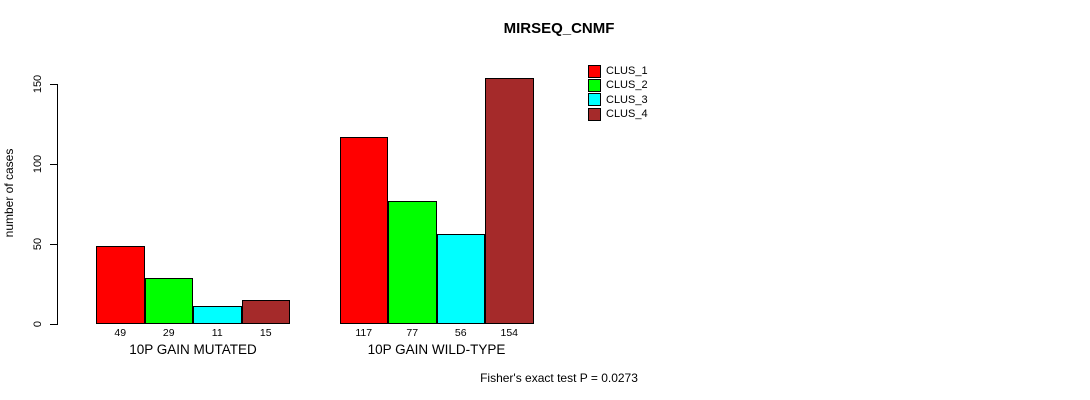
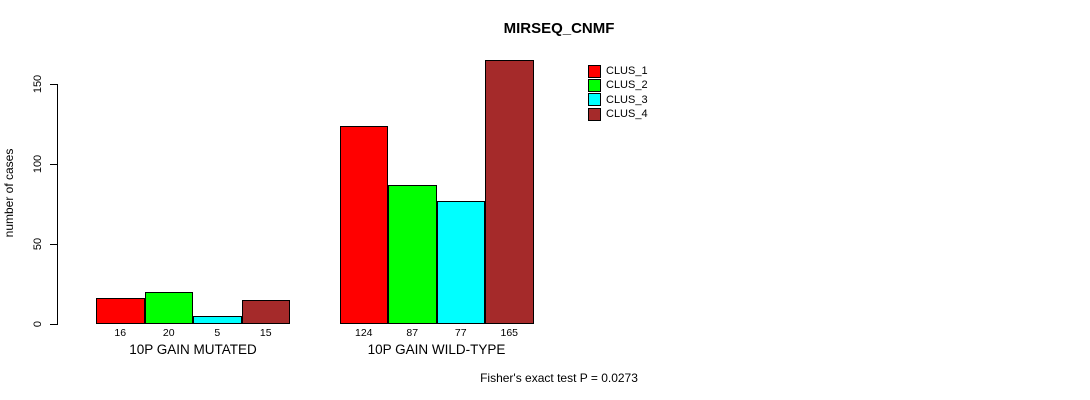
CLUS_1/10P GAIN MUTATED: 49 -> 16
CLUS_2/10P GAIN MUTATED: 29 -> 20
CLUS_3/10P GAIN MUTATED: 11 -> 5
CLUS_1/10P GAIN WILD-TYPE: 117 -> 124
CLUS_2/10P GAIN WILD-TYPE: 77 -> 87
CLUS_3/10P GAIN WILD-TYPE: 56 -> 77
CLUS_4/10P GAIN WILD-TYPE: 154 -> 165
